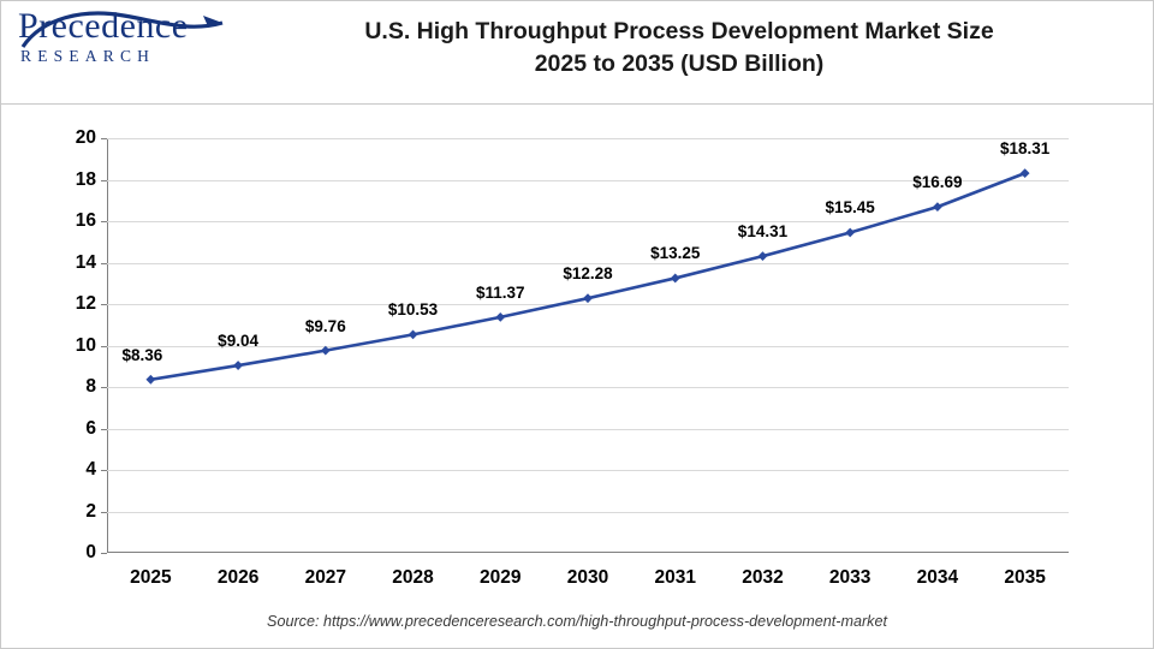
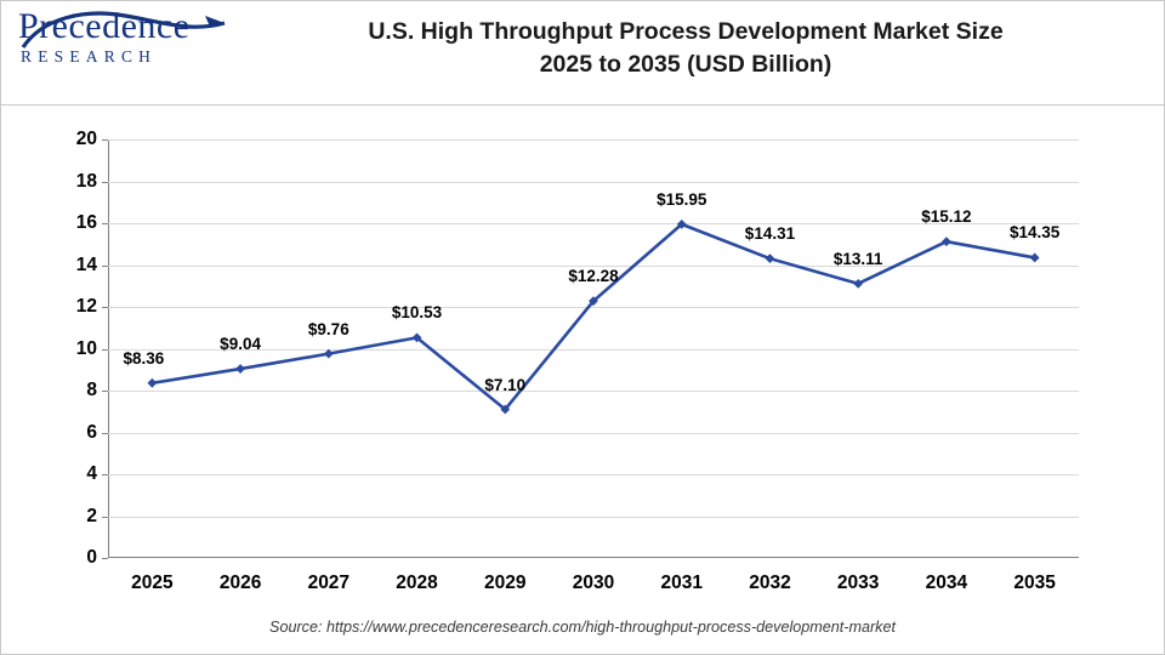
2029: $11.37 -> $7.10
2031: $13.25 -> $15.95
2033: $15.45 -> $13.11
2034: $16.69 -> $15.12
2035: $18.31 -> $14.35
